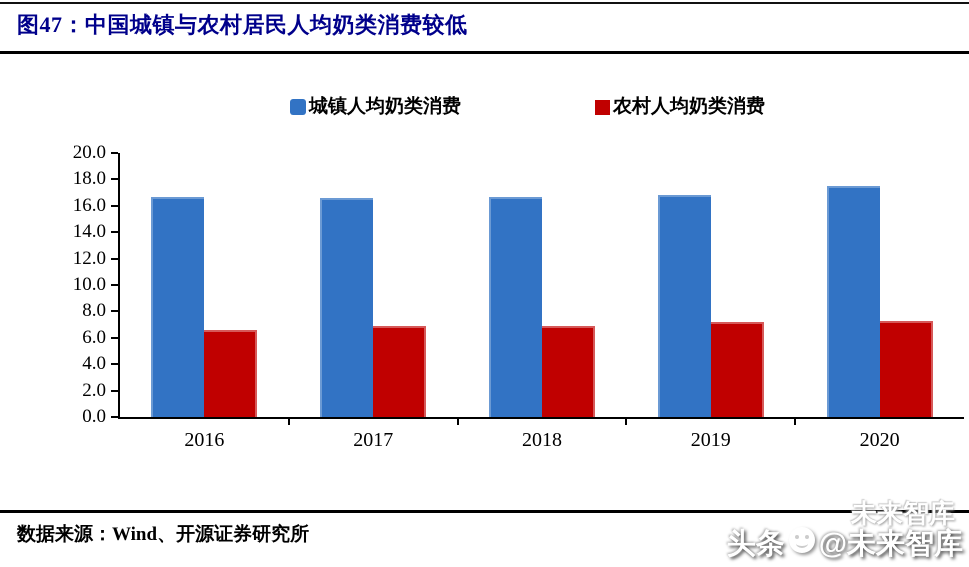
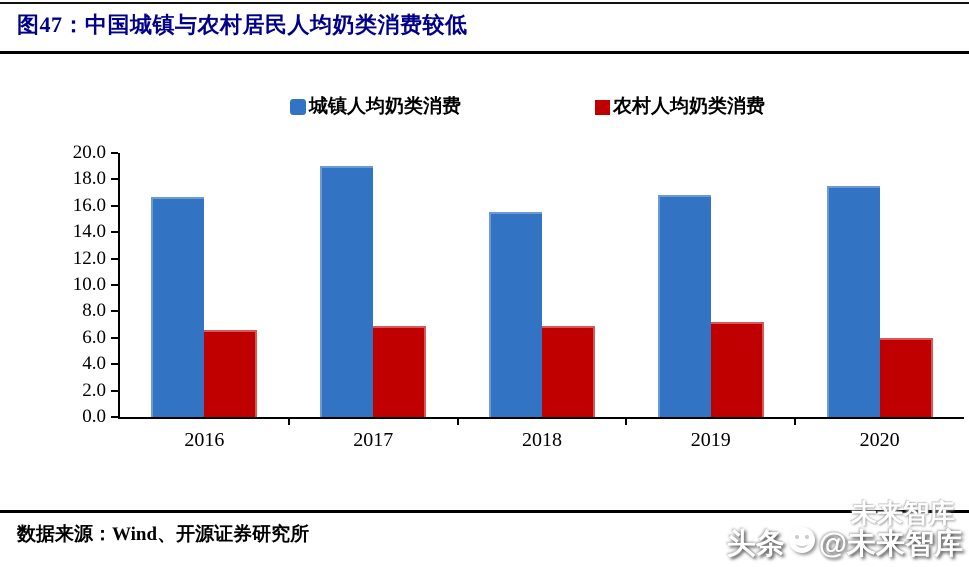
城镇人均奶类消费/2017: 16.6 -> 19.0
城镇人均奶类消费/2018: 16.7 -> 15.5
农村人均奶类消费/2020: 7.3 -> 6.0
